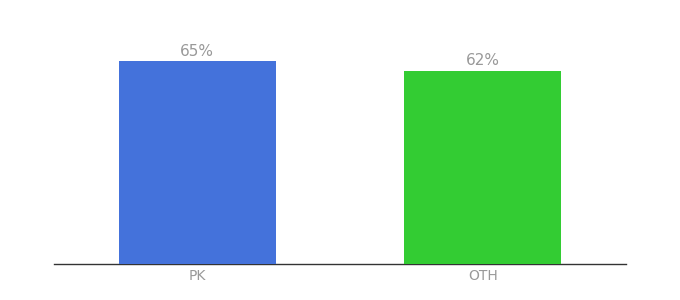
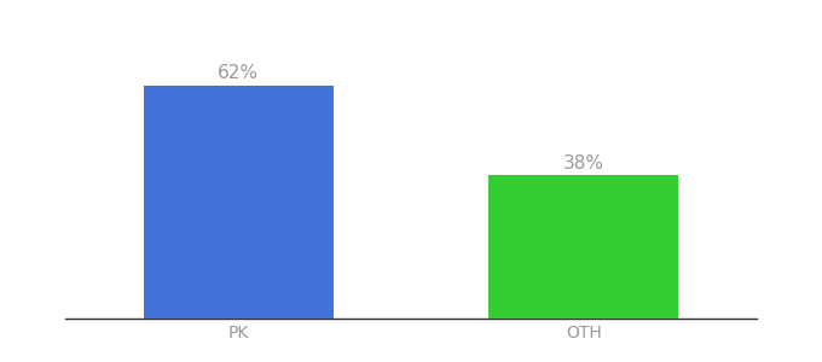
PK: 65% -> 62%
OTH: 62% -> 38%
